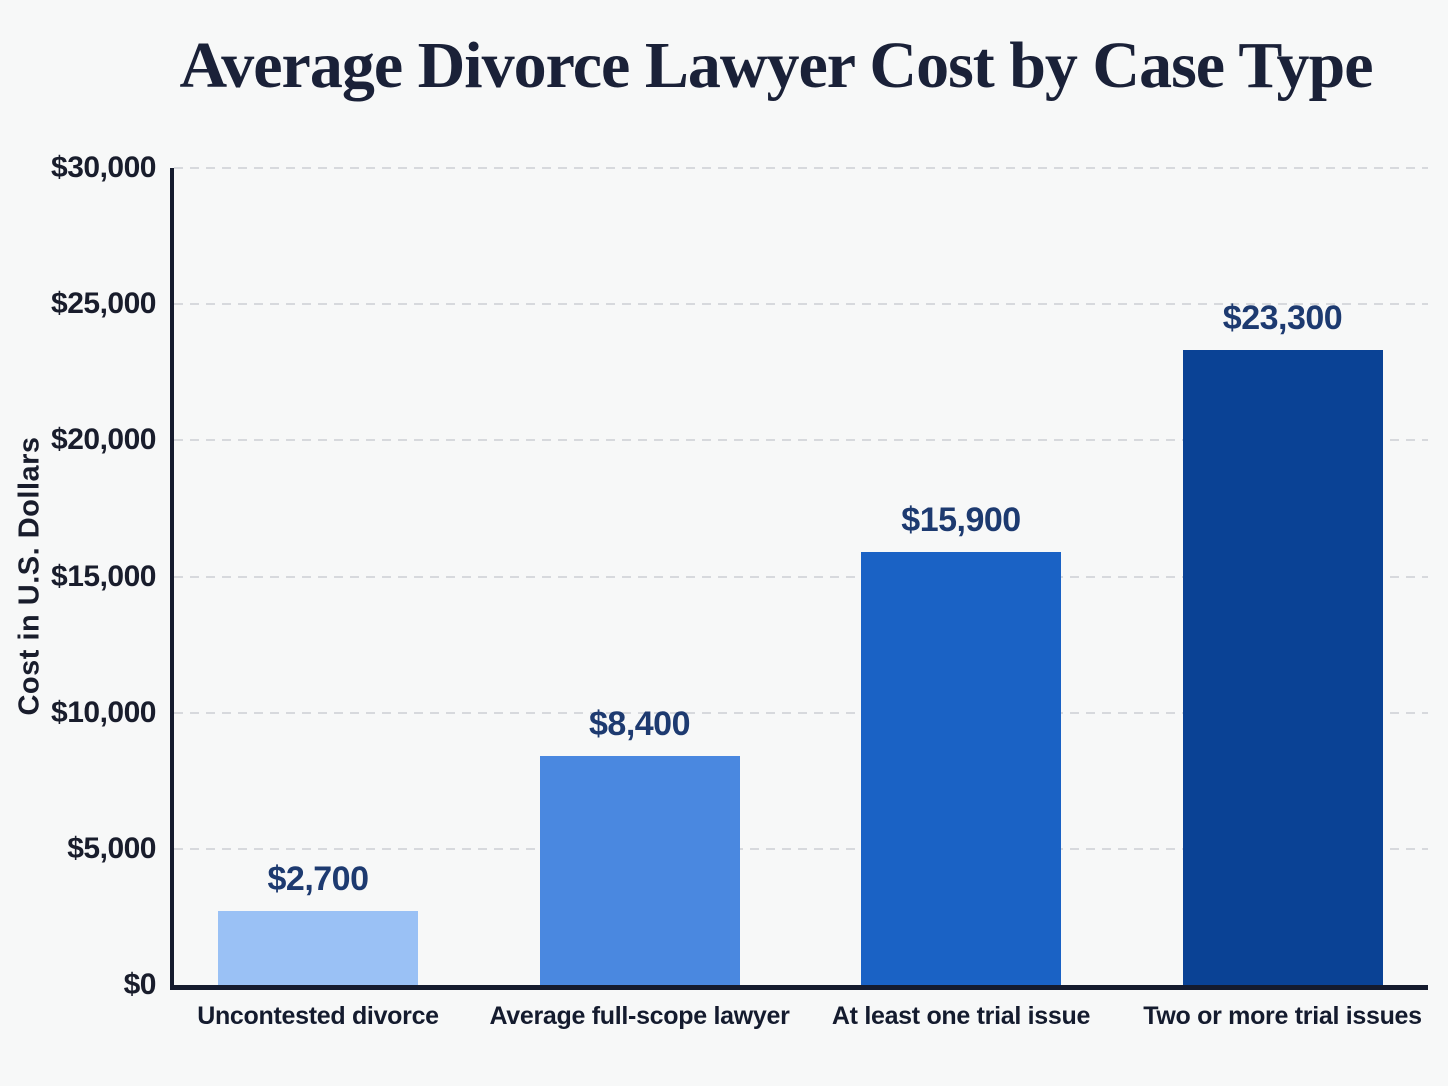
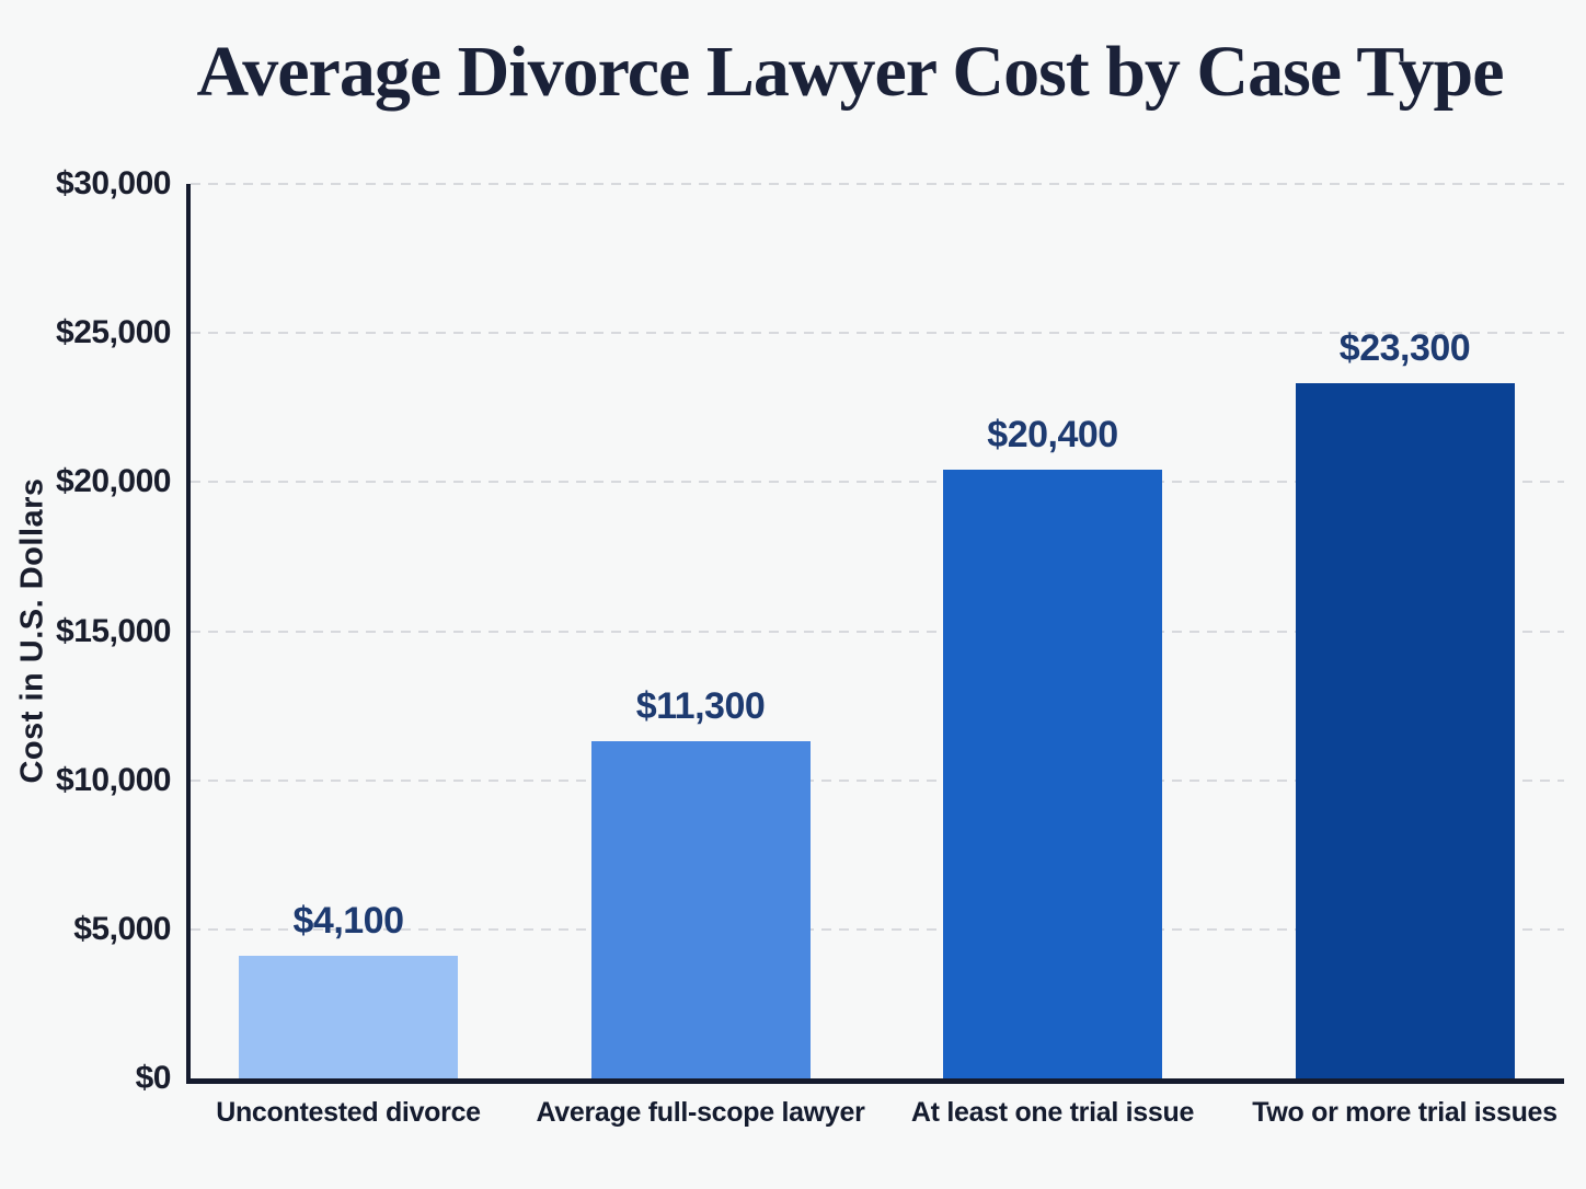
Uncontested divorce: $2,700 -> $4,100
Average full-scope lawyer: $8,400 -> $11,300
At least one trial issue: $15,900 -> $20,400
